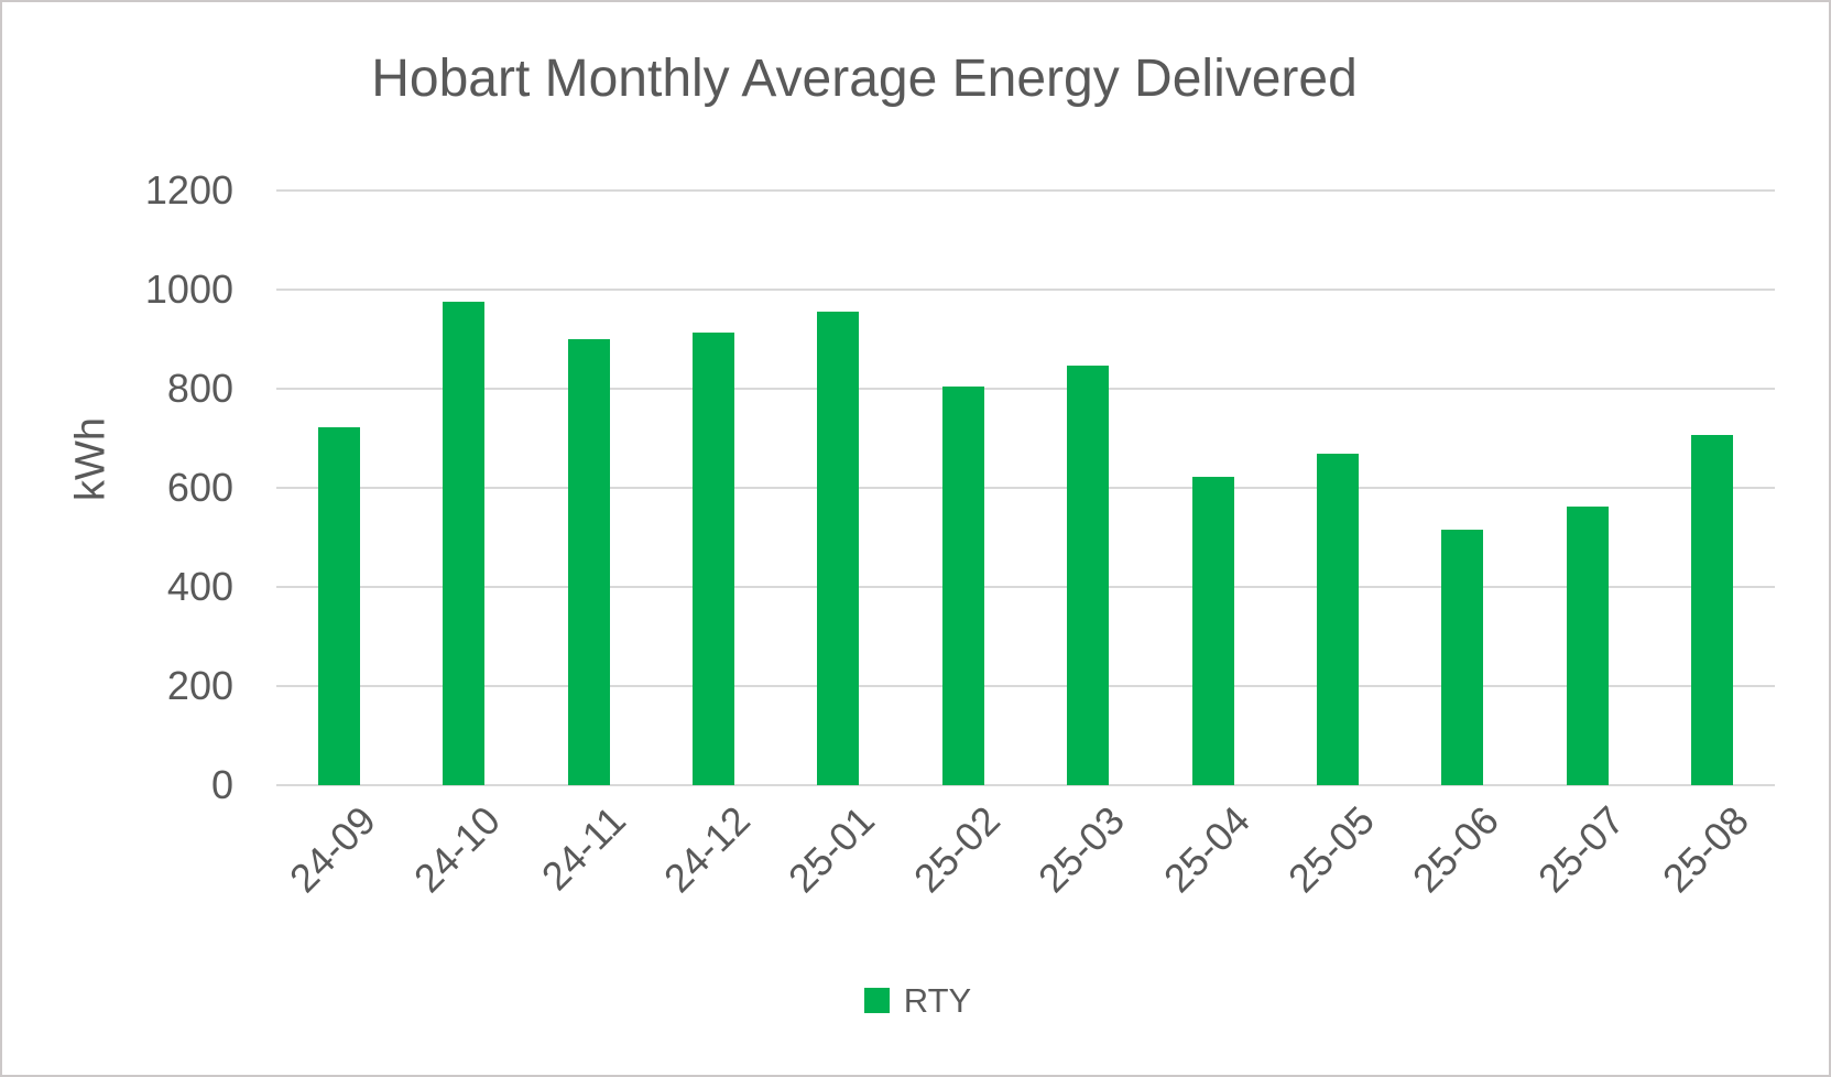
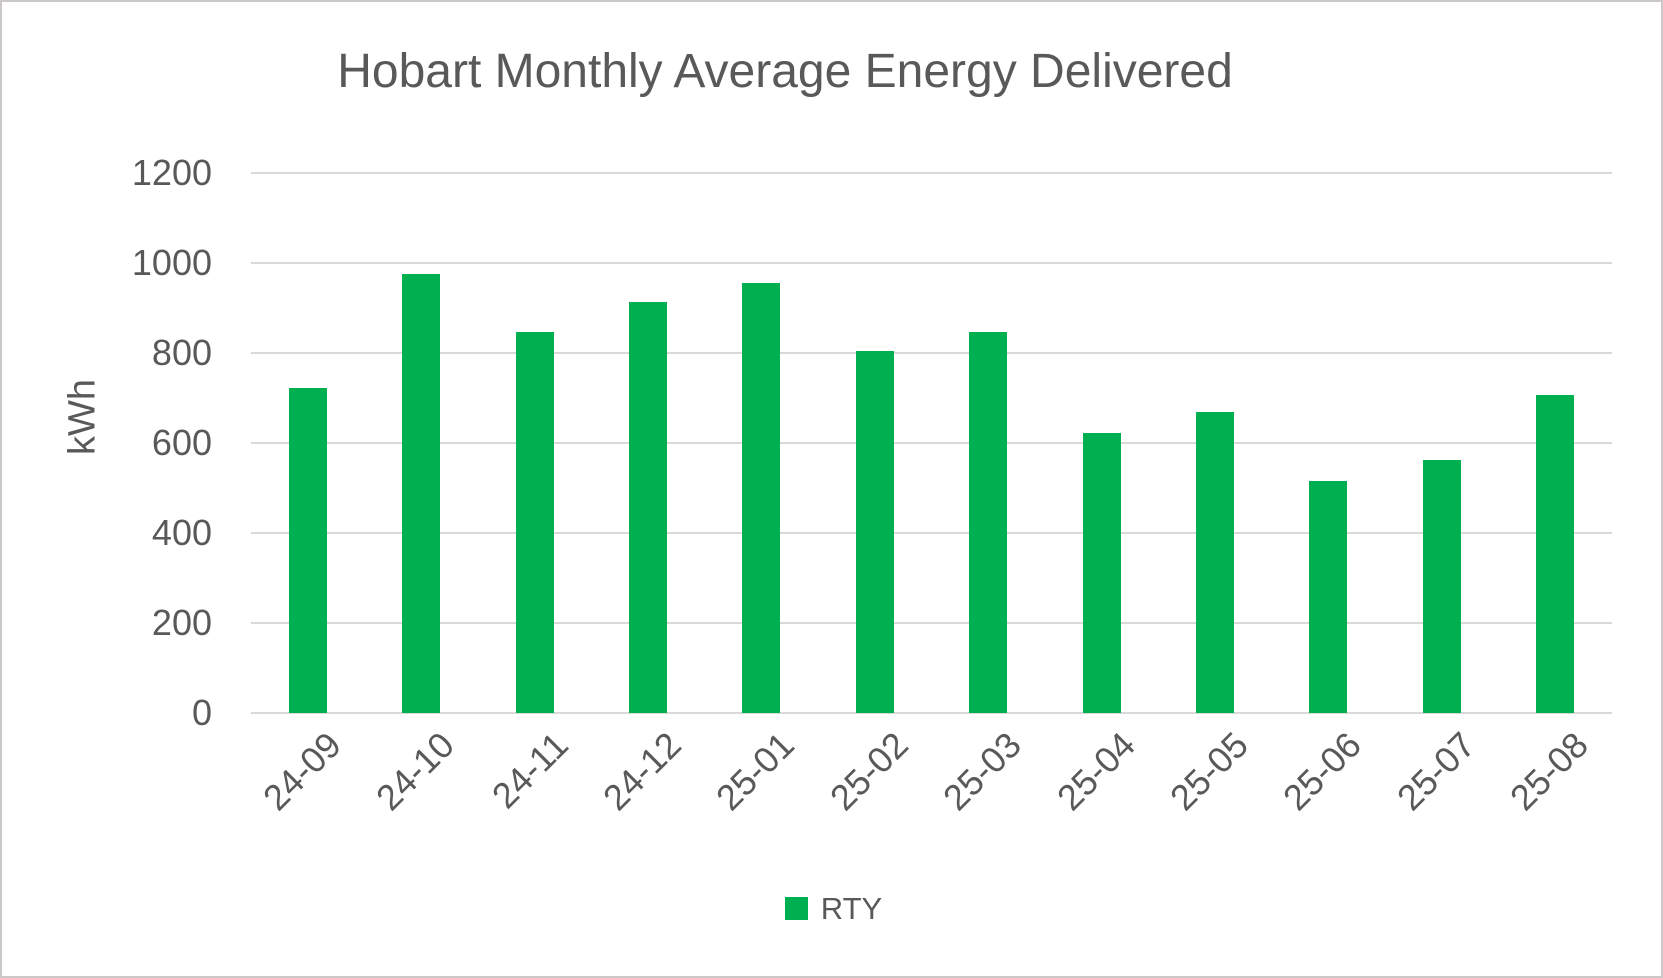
24-11: 900 -> 850
